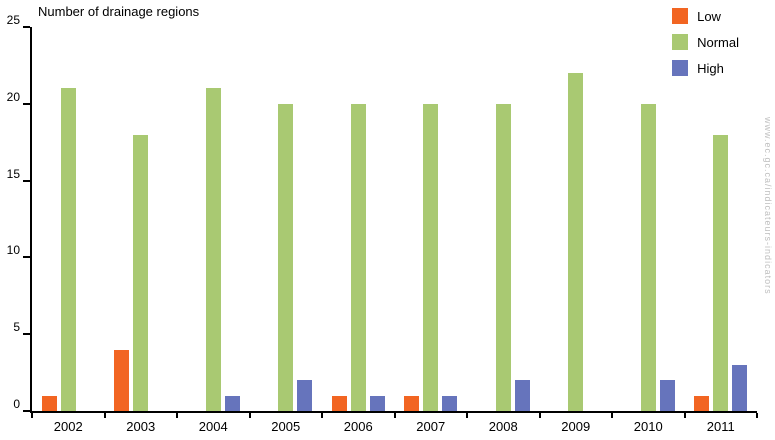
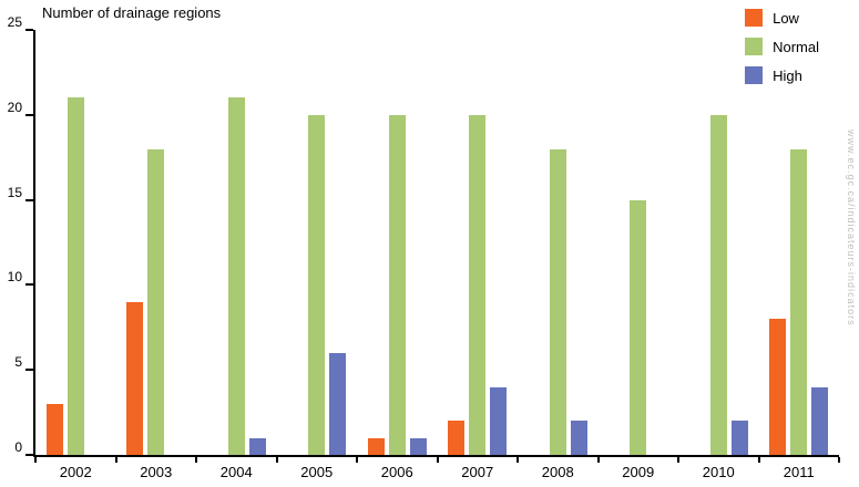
Low/2002: 1 -> 3
Low/2003: 4 -> 9
High/2005: 2 -> 6
Low/2007: 1 -> 2
High/2007: 1 -> 4
Normal/2008: 20 -> 18
Normal/2009: 22 -> 15
Low/2011: 1 -> 8
High/2011: 3 -> 4
